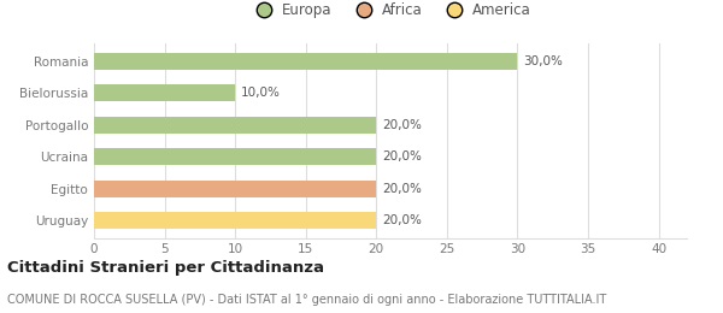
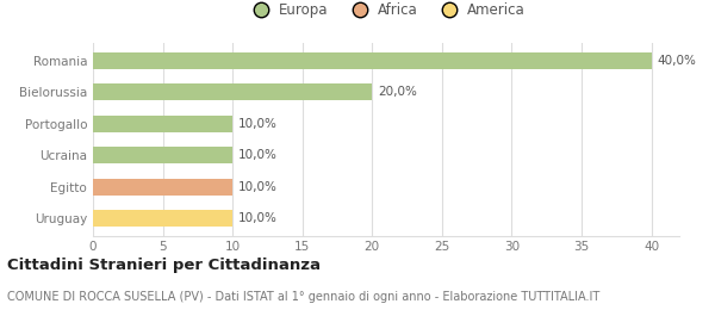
Romania: 30,0% -> 40,0%
Bielorussia: 10,0% -> 20,0%
Portogallo: 20,0% -> 10,0%
Ucraina: 20,0% -> 10,0%
Egitto: 20,0% -> 10,0%
Uruguay: 20,0% -> 10,0%
